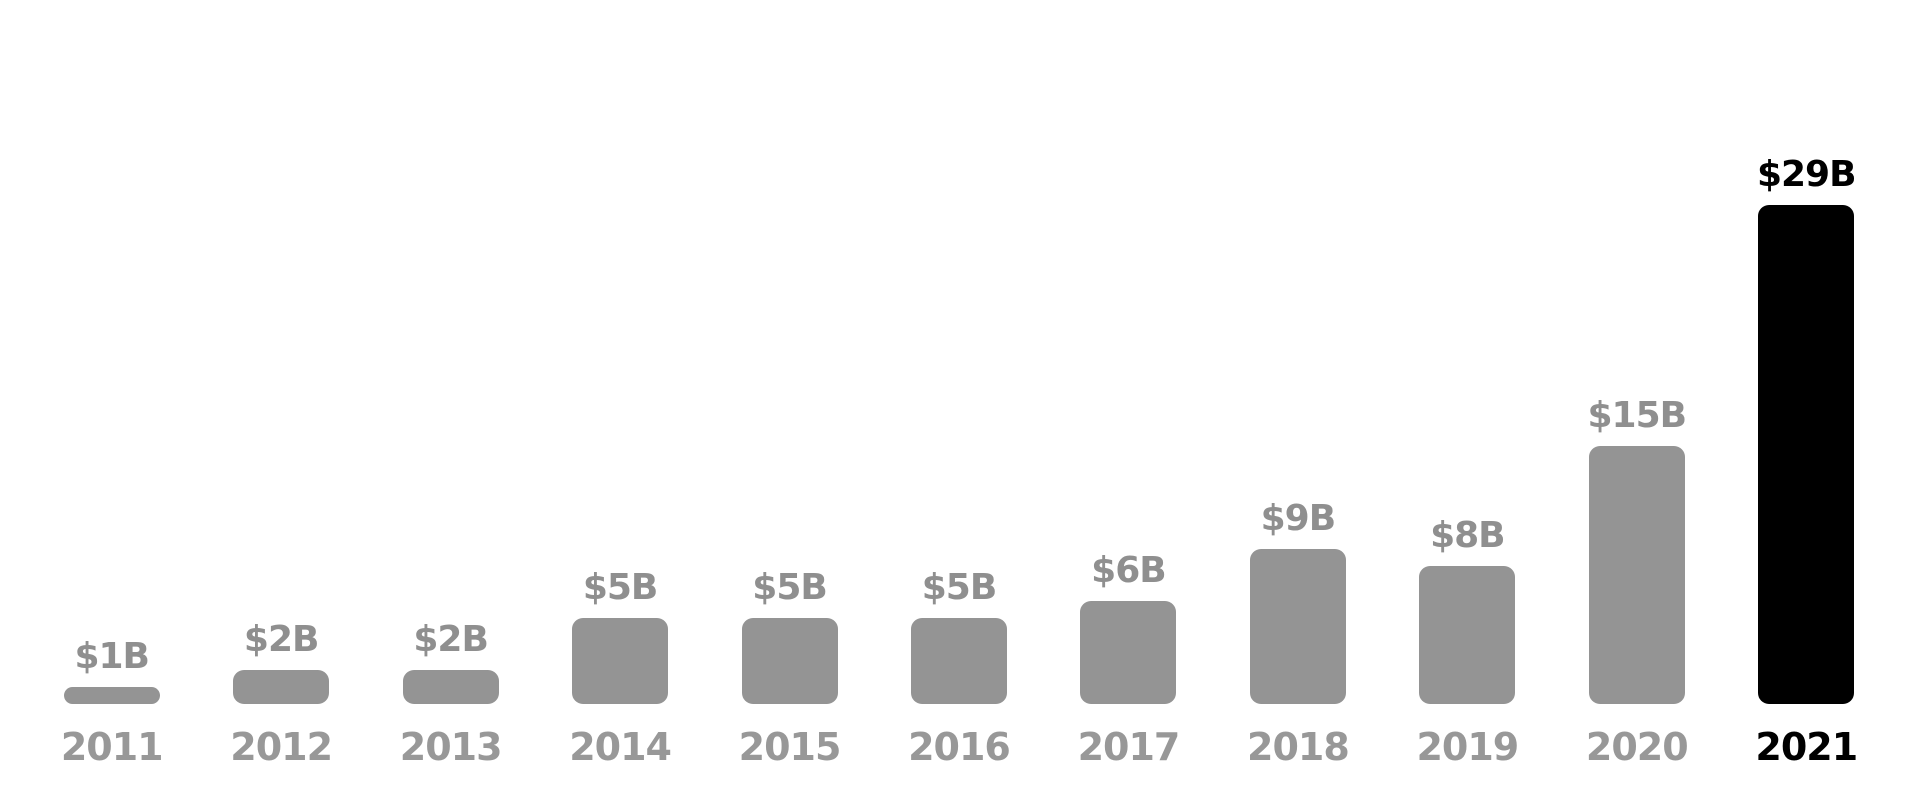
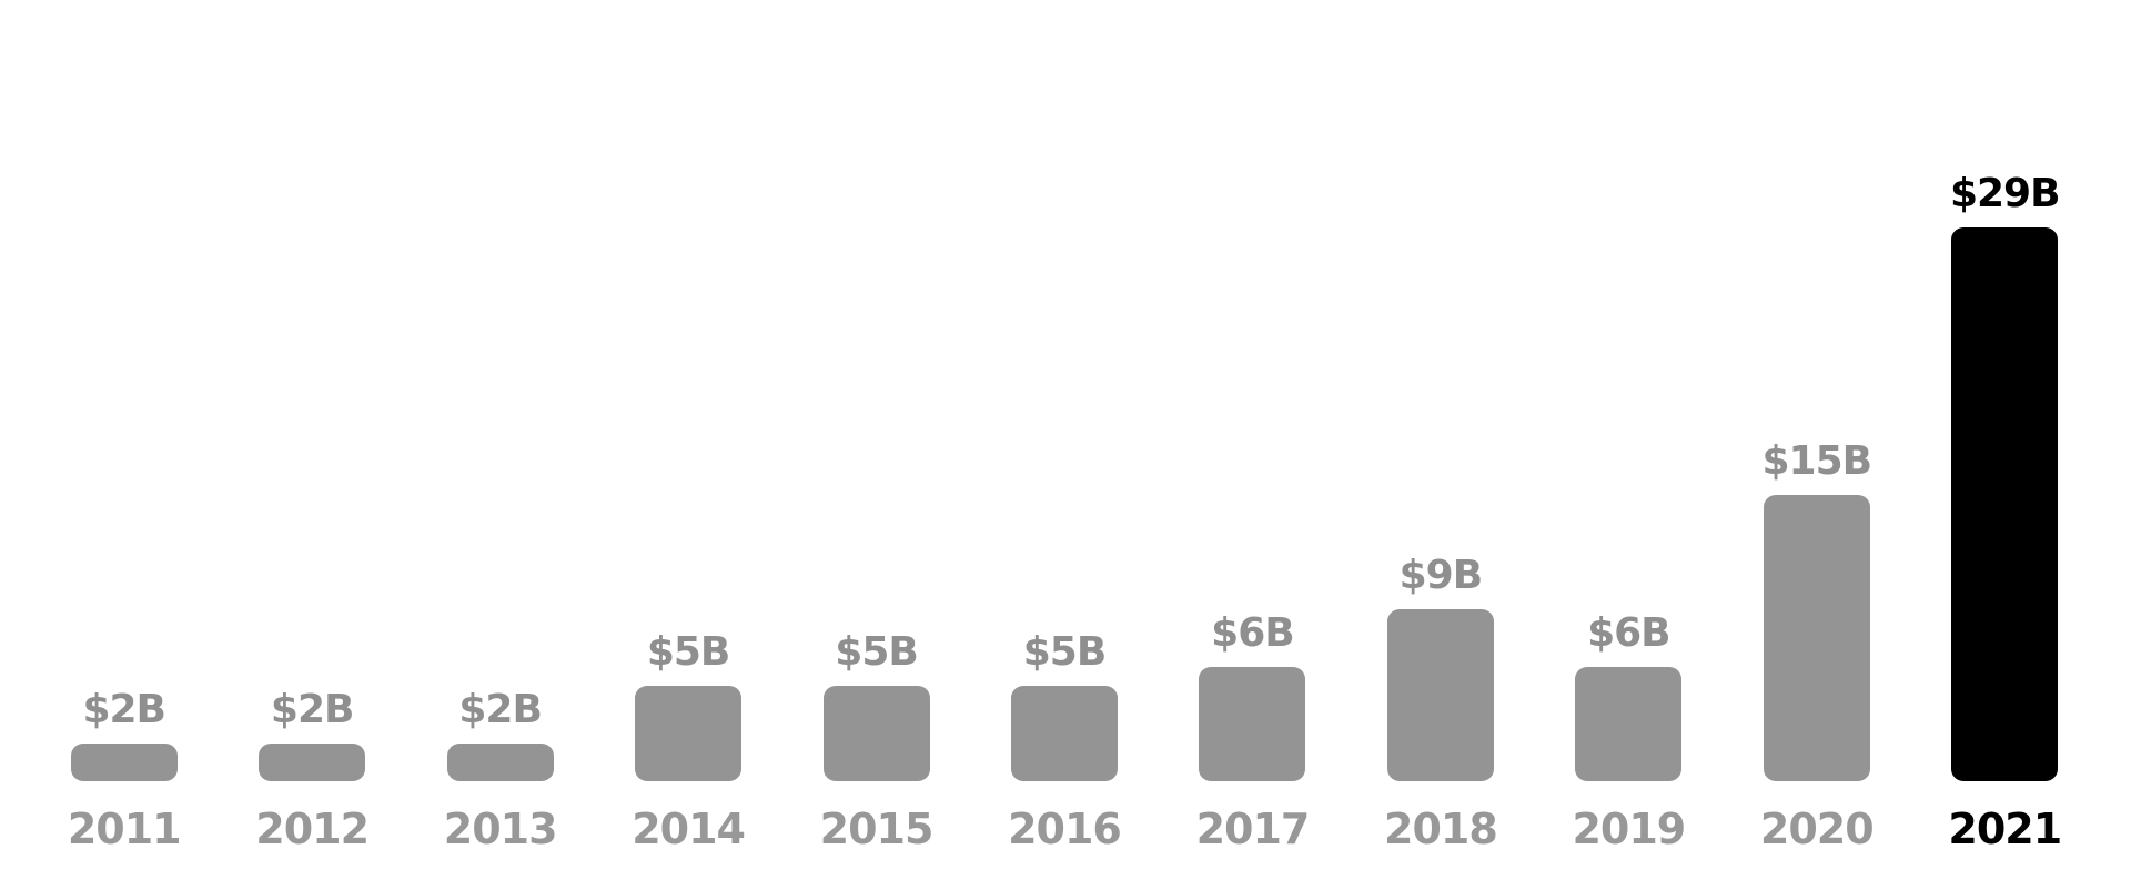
2011: $1B -> $2B
2019: $8B -> $6B
